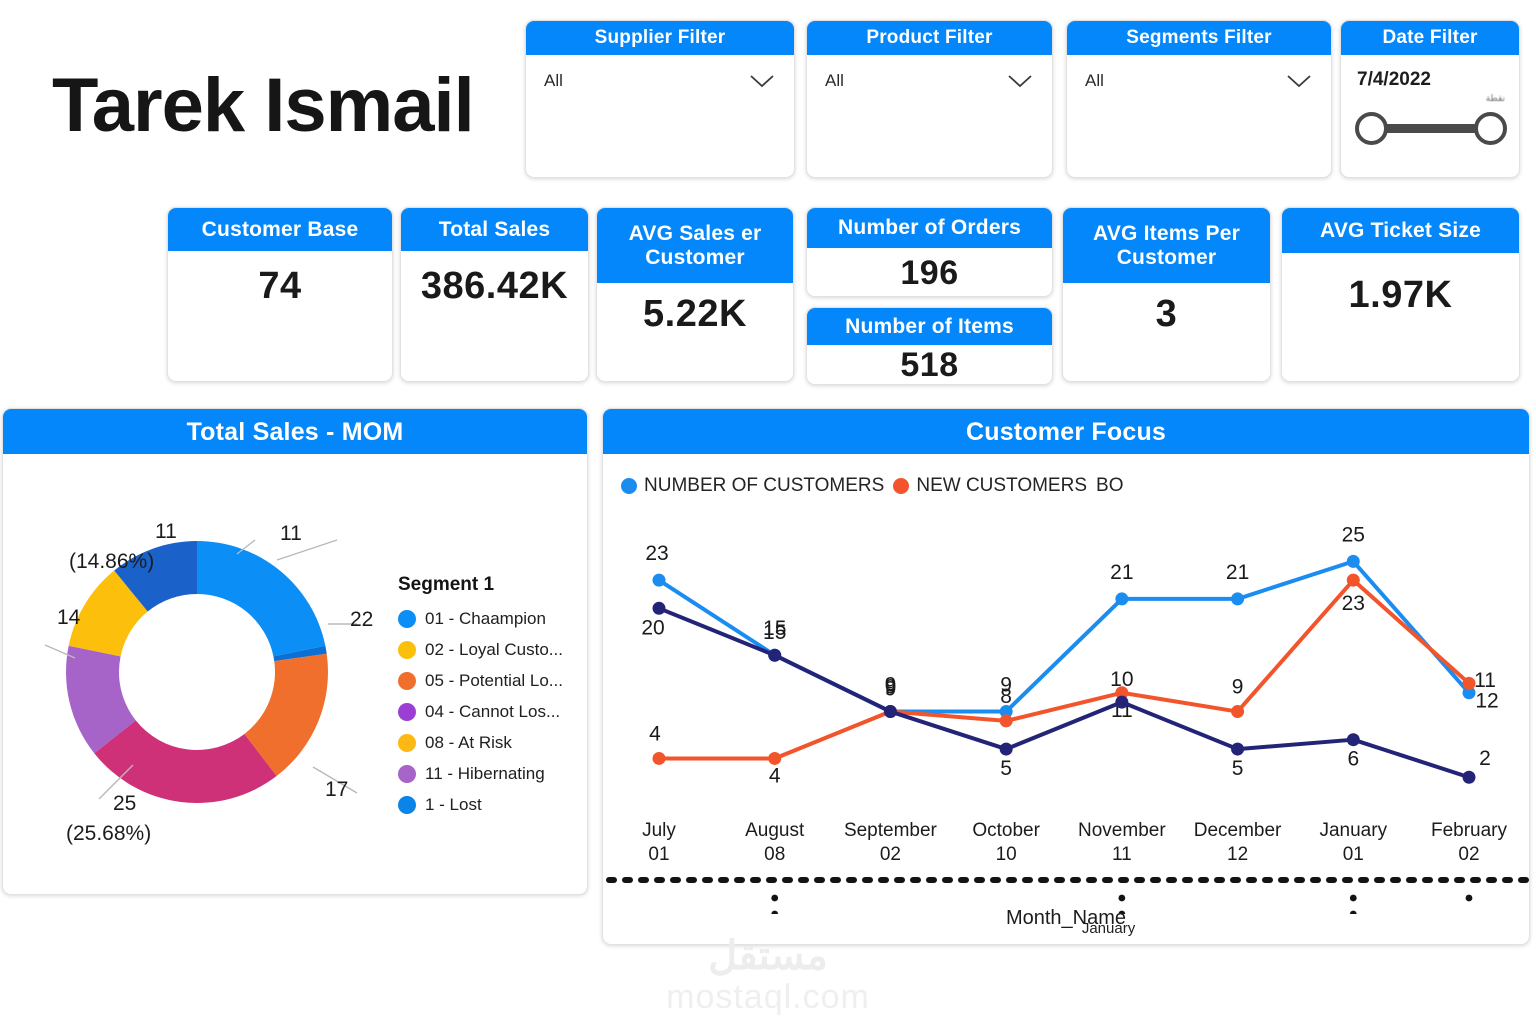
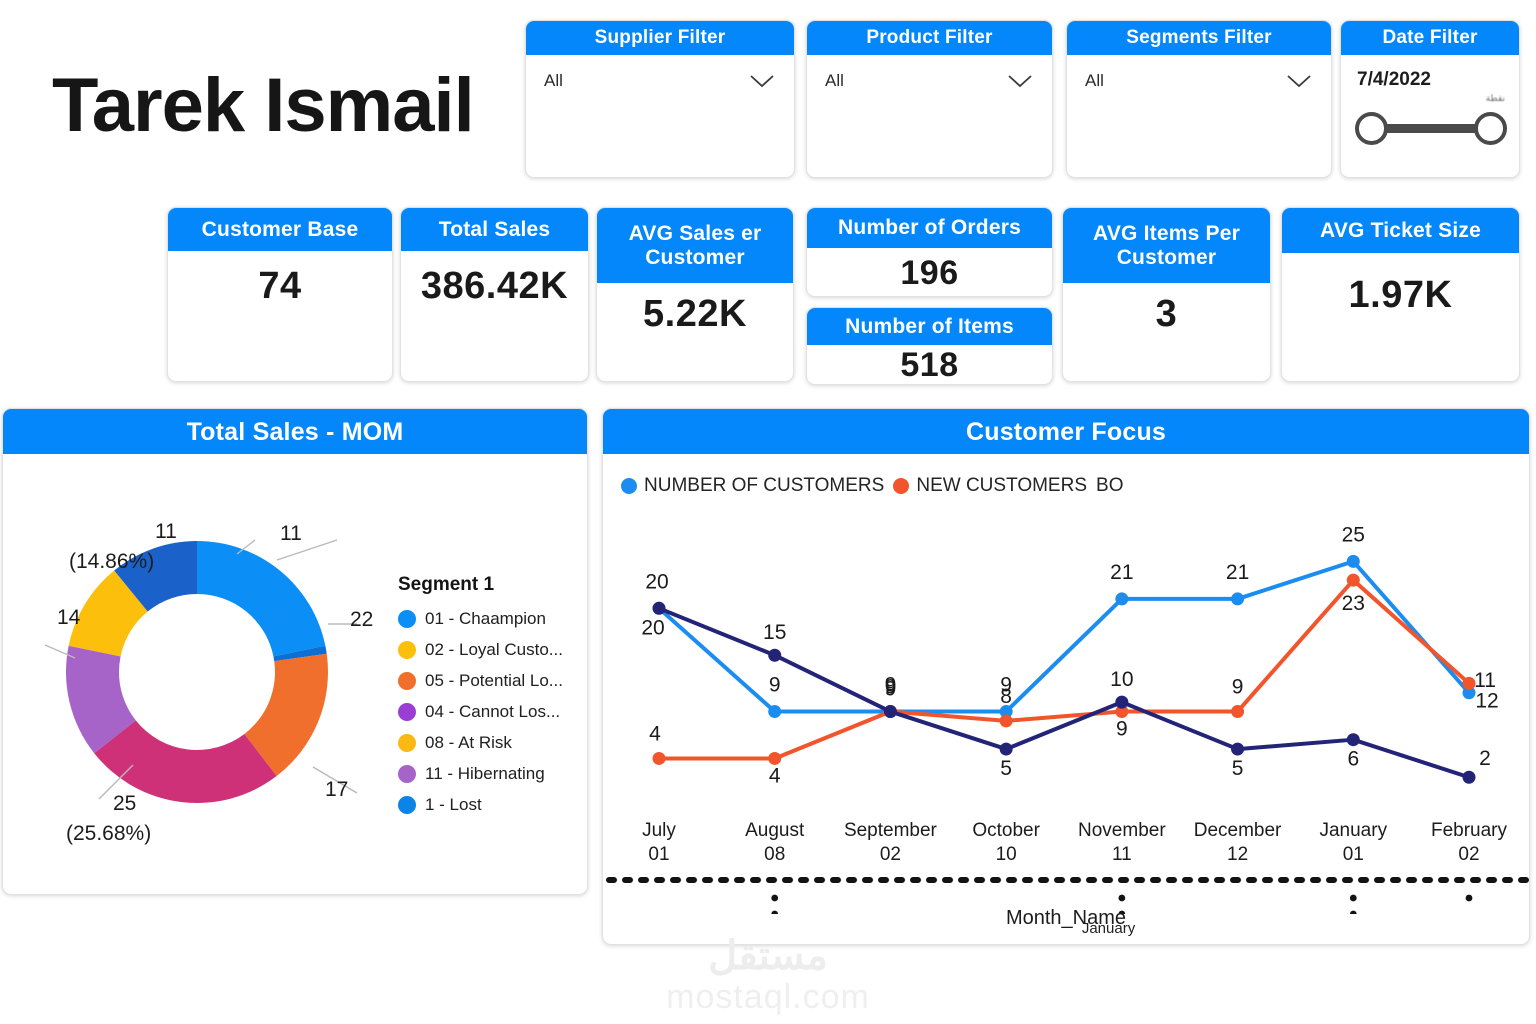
Customer Focus/NUMBER OF CUSTOMERS/July: 23 -> 20
Customer Focus/NUMBER OF CUSTOMERS/August: 15 -> 9
Customer Focus/NEW CUSTOMERS/November: 11 -> 9
